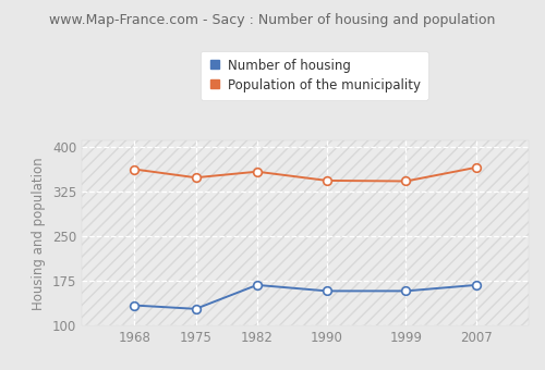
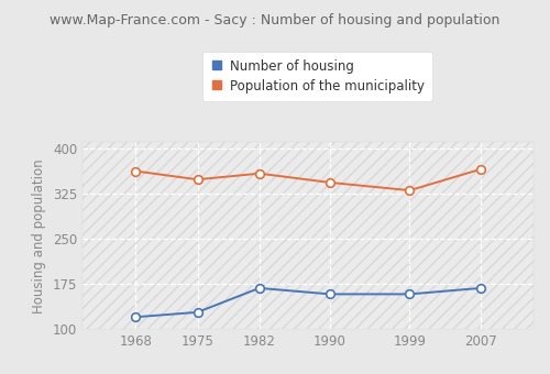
Number of housing/1968: 134 -> 120
Population of the municipality/1999: 342 -> 330
